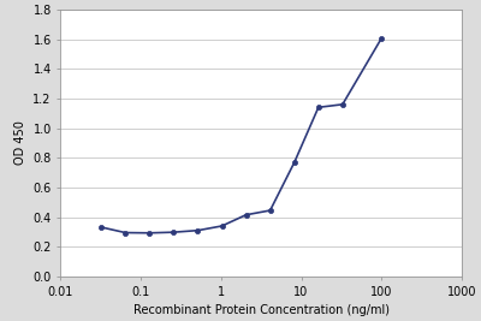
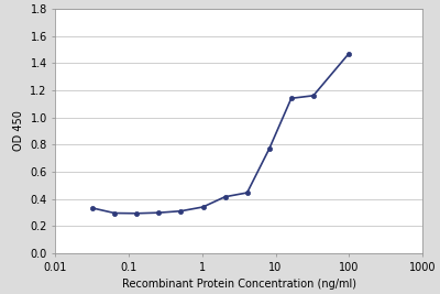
100: 1.60 -> 1.47
